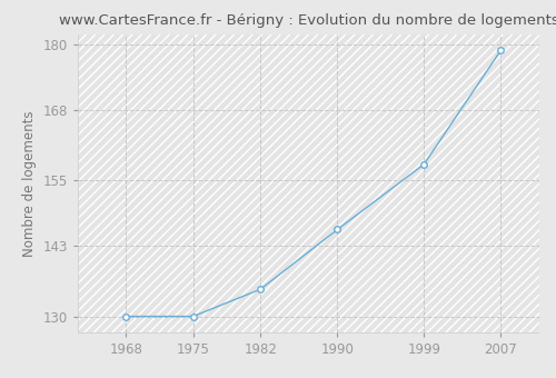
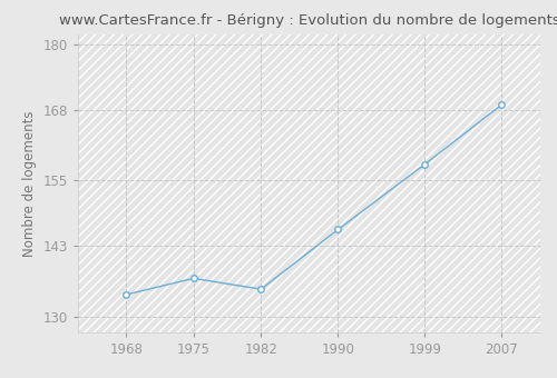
1968: 130 -> 134
1975: 130 -> 137
2007: 179 -> 169
